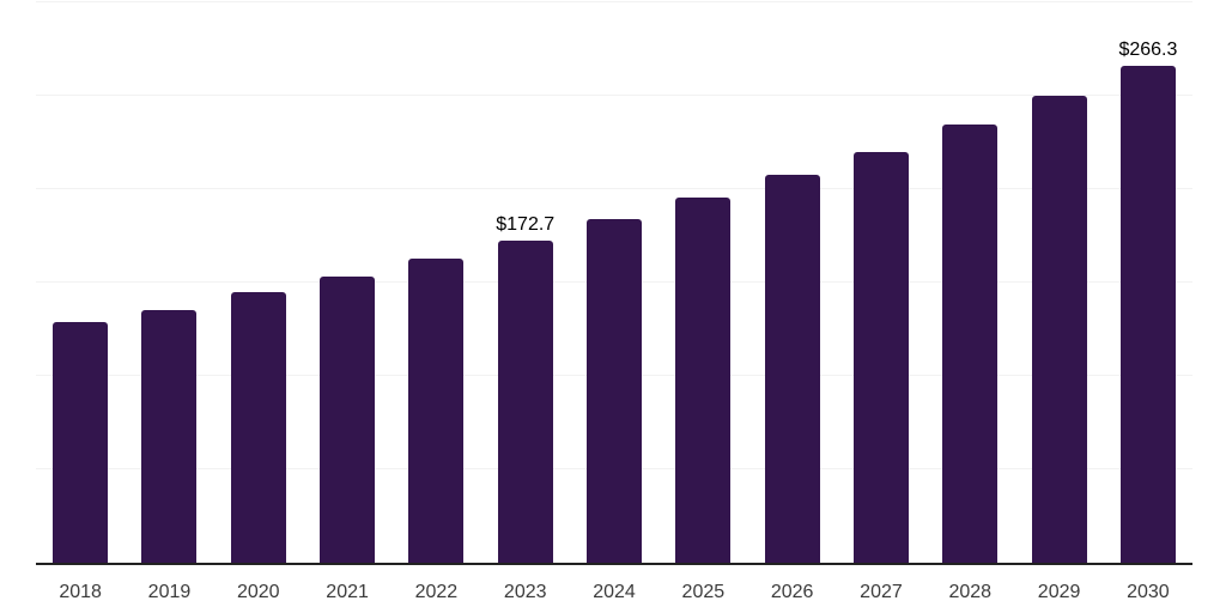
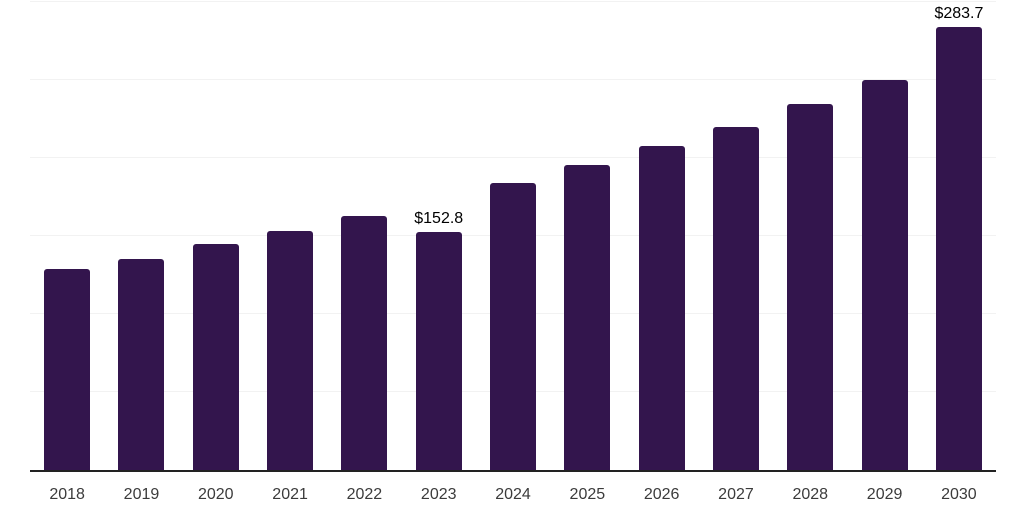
2023: $172.7 -> $152.8
2030: $266.3 -> $283.7
